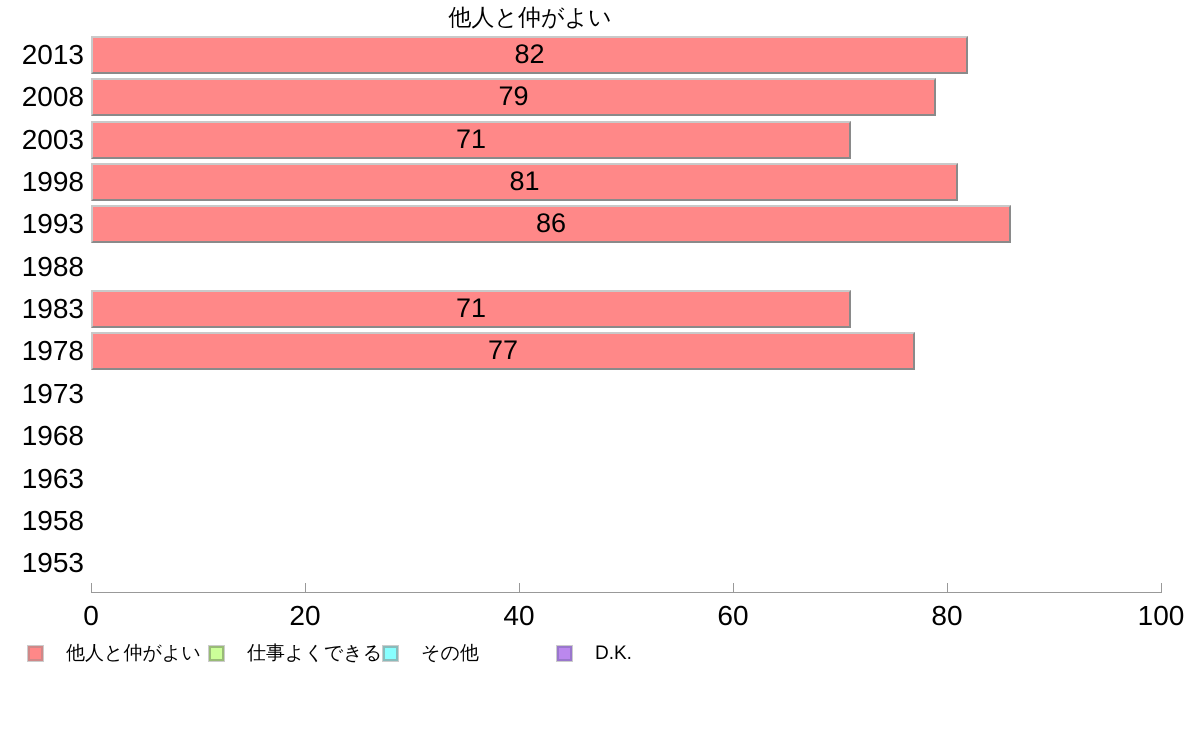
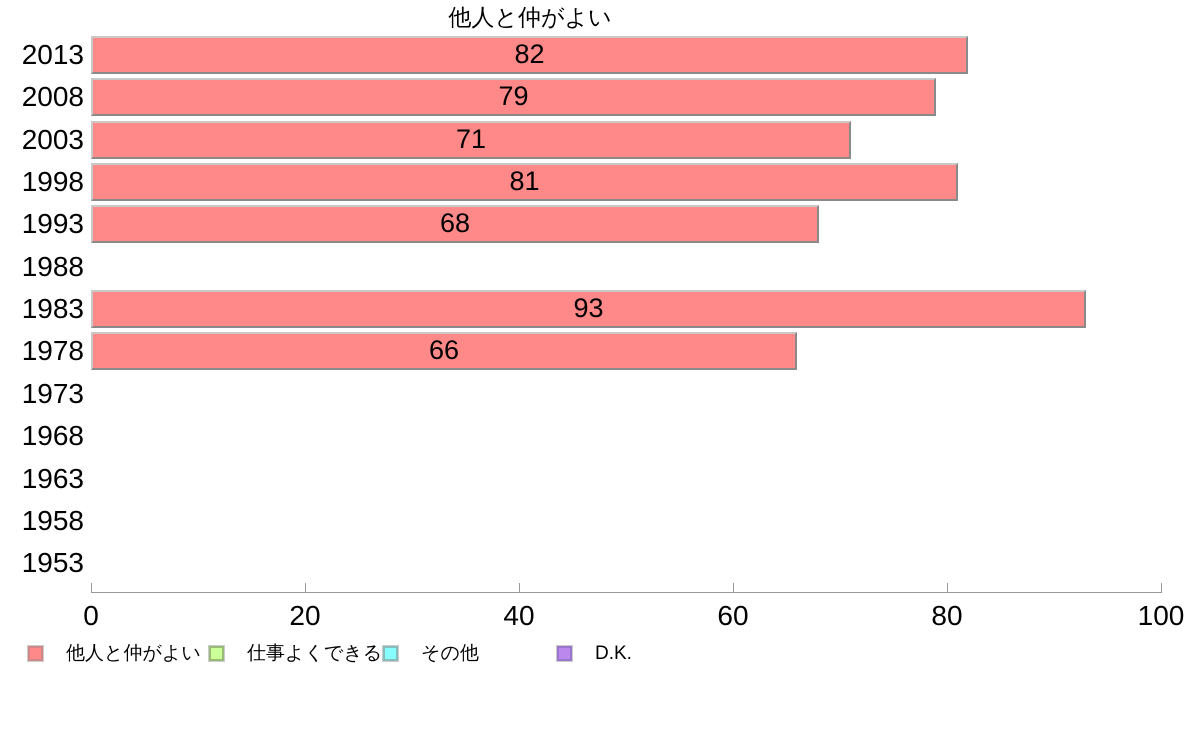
1993: 86 -> 68
1983: 71 -> 93
1978: 77 -> 66
